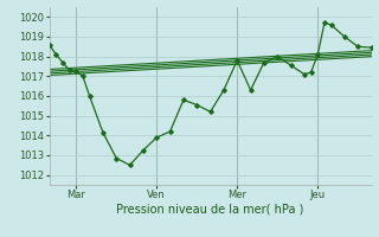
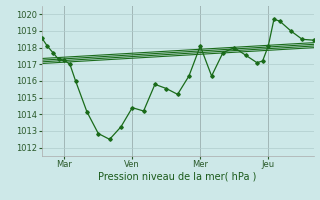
Ven: 1013.9 -> 1014.4
Mer: 1017.8 -> 1018.1
